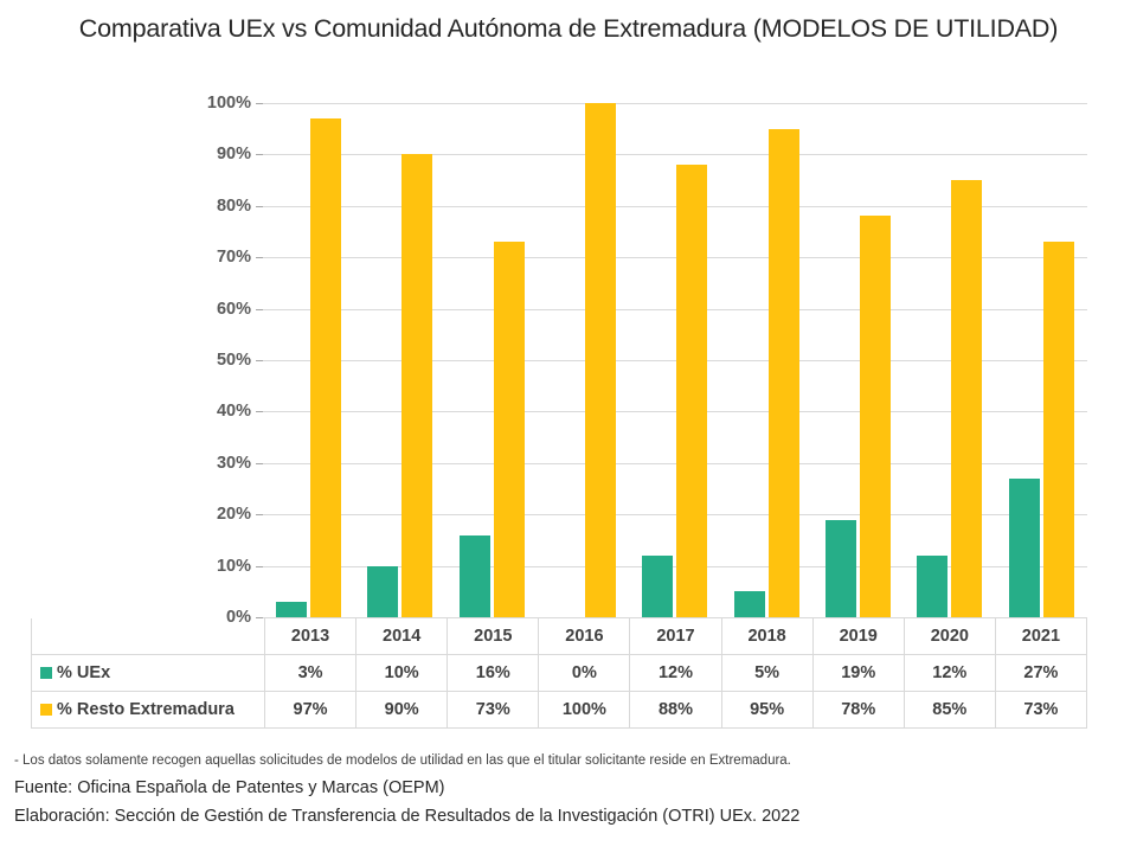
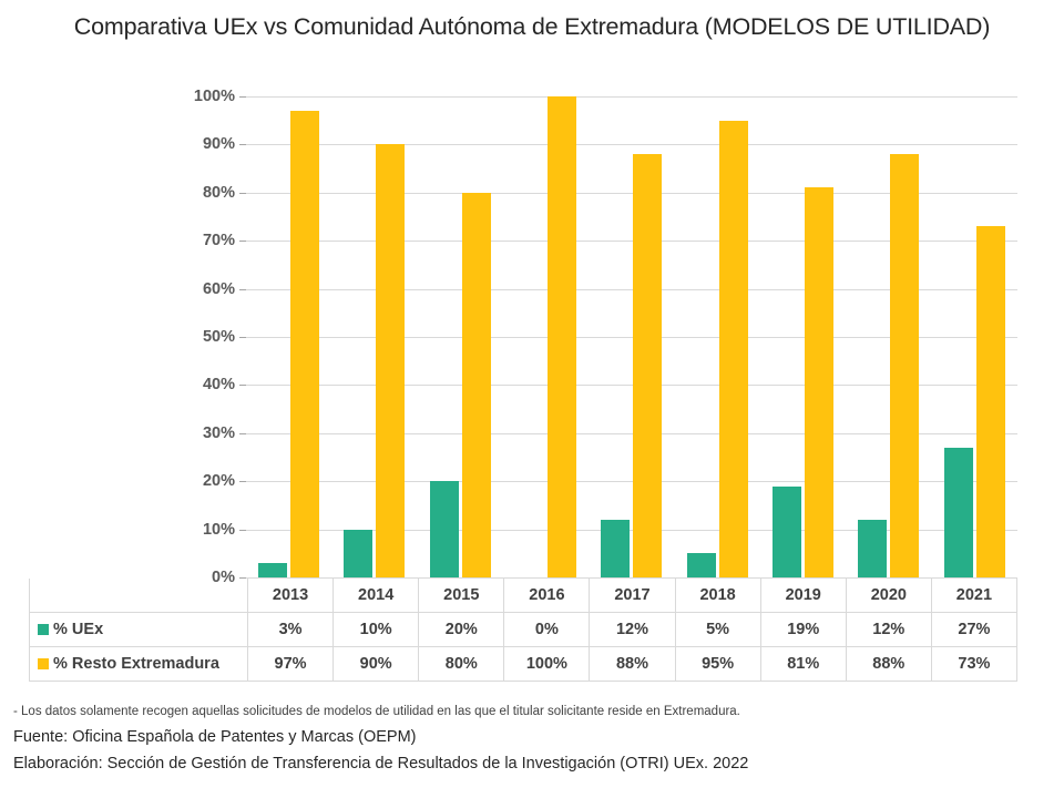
% UEx/2015: 16% -> 20%
% Resto Extremadura/2015: 73% -> 80%
% Resto Extremadura/2019: 78% -> 81%
% Resto Extremadura/2020: 85% -> 88%
